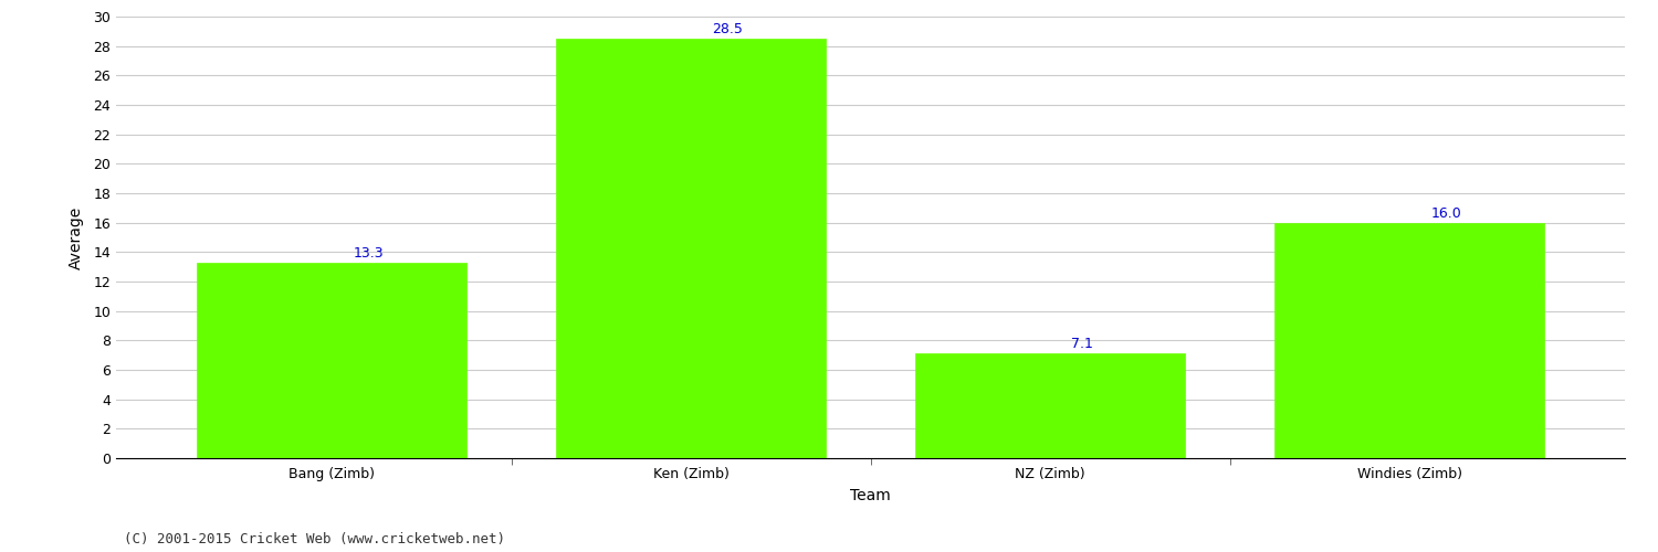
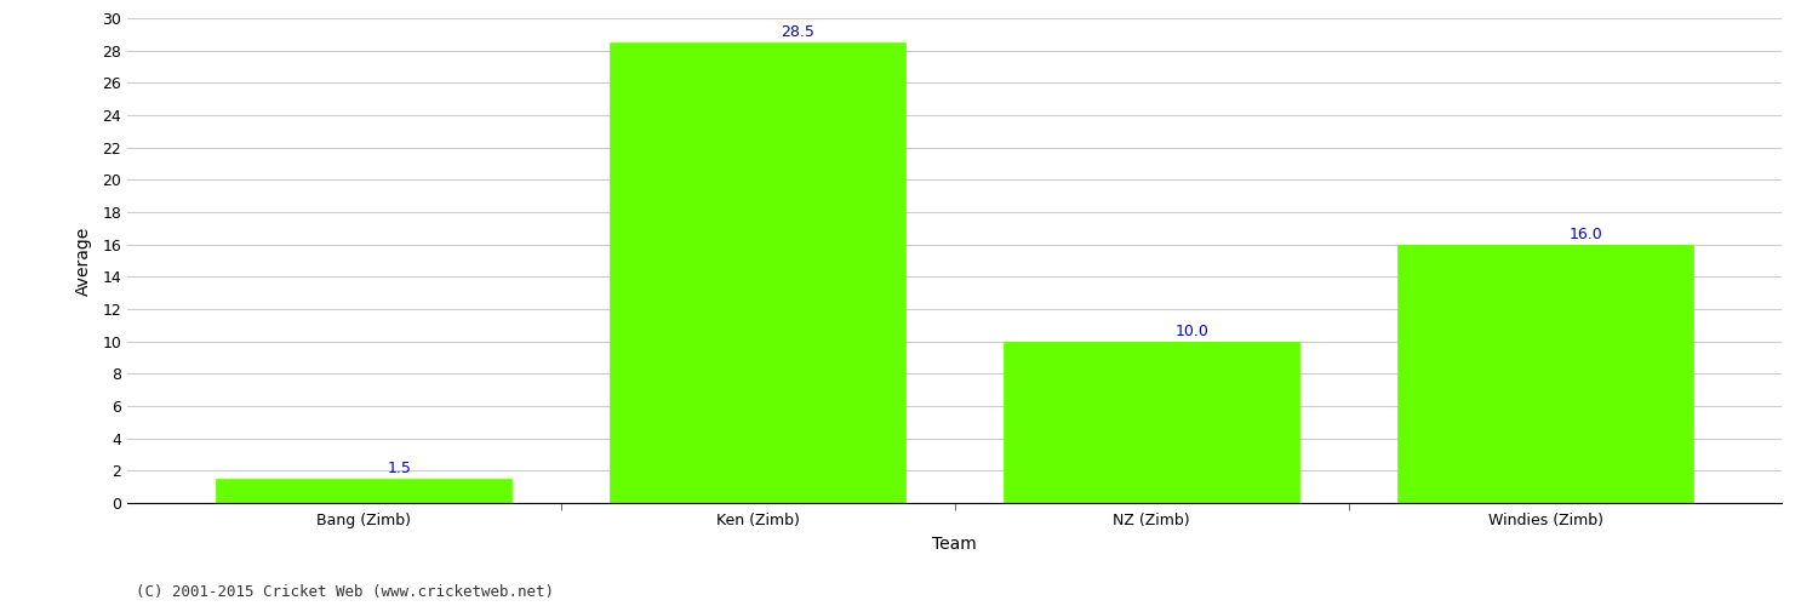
Bang (Zimb): 13.3 -> 1.5
NZ (Zimb): 7.1 -> 10.0
